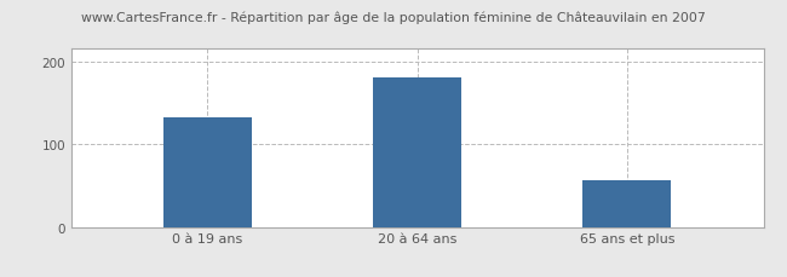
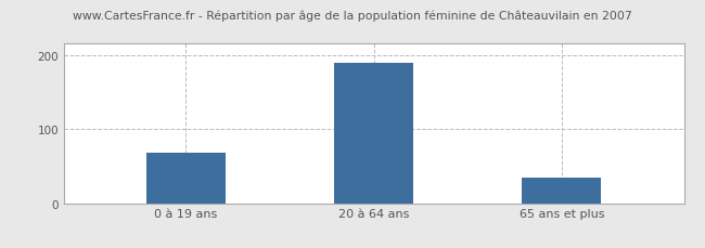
0 à 19 ans: 132 -> 68
20 à 64 ans: 180 -> 190
65 ans et plus: 56 -> 35
